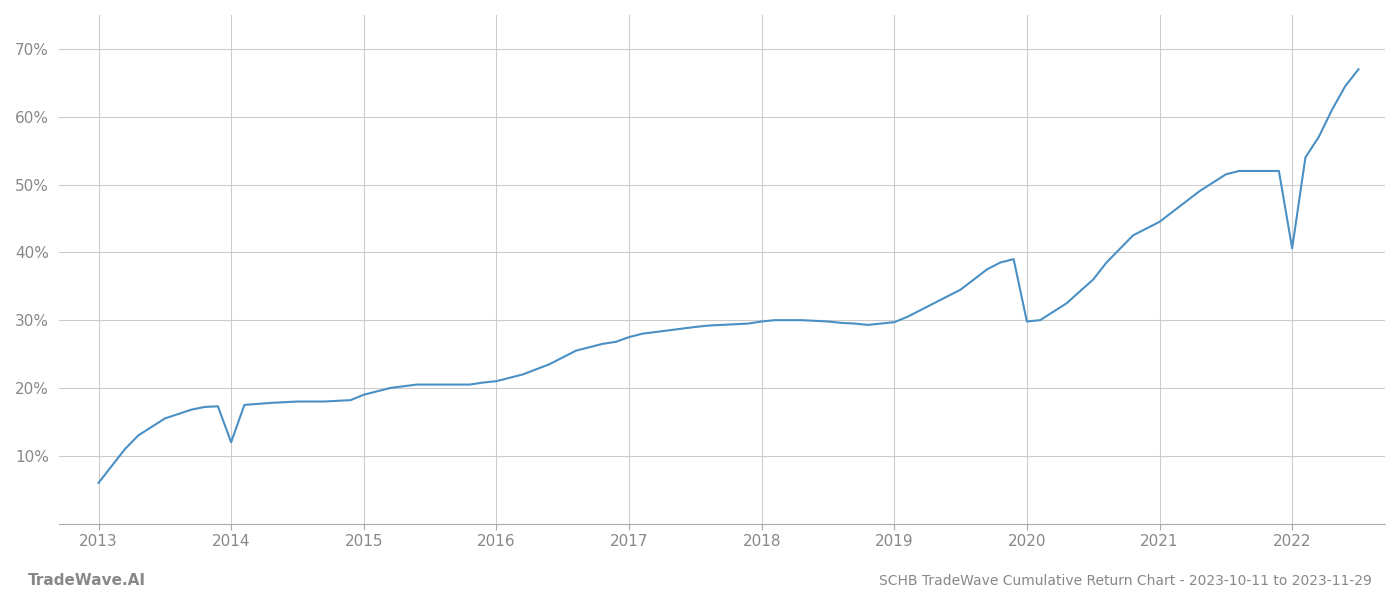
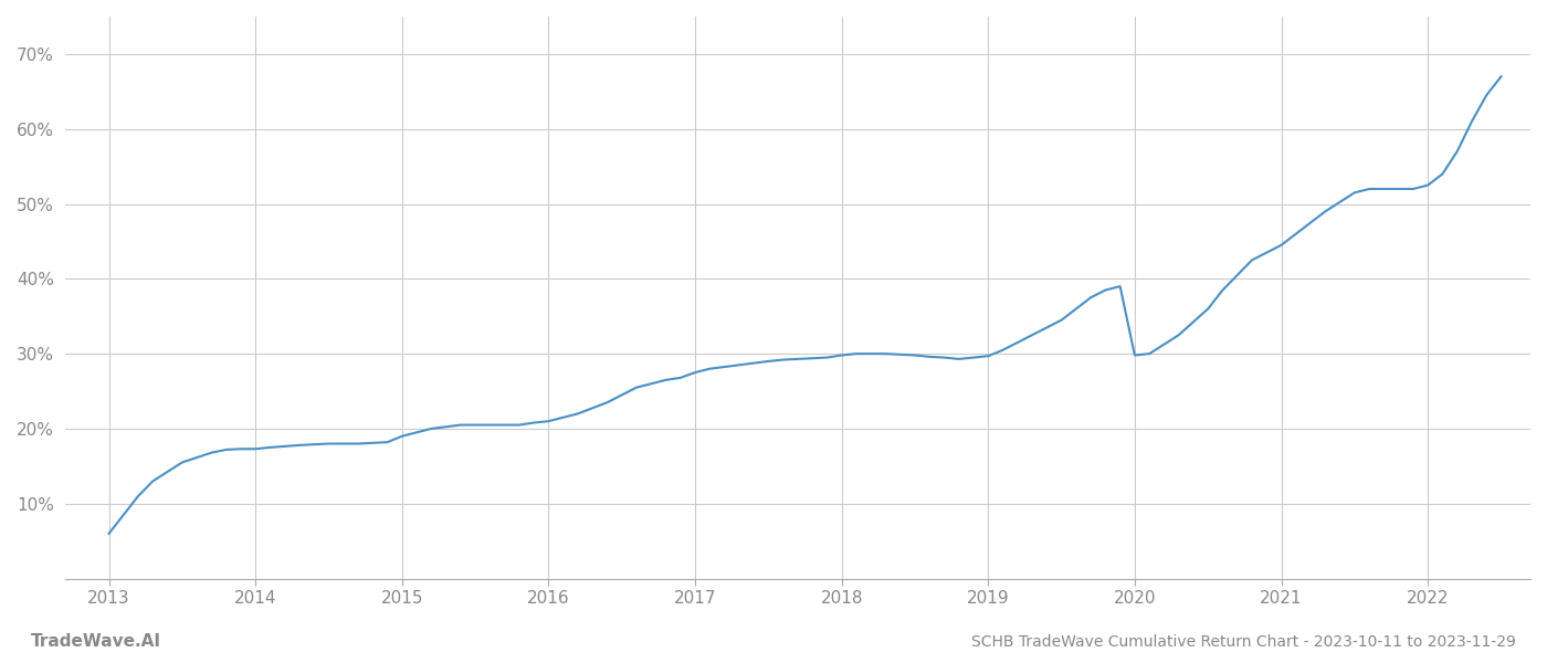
2014: 12.0% -> 17.3%
2022: 40.6% -> 52.5%
